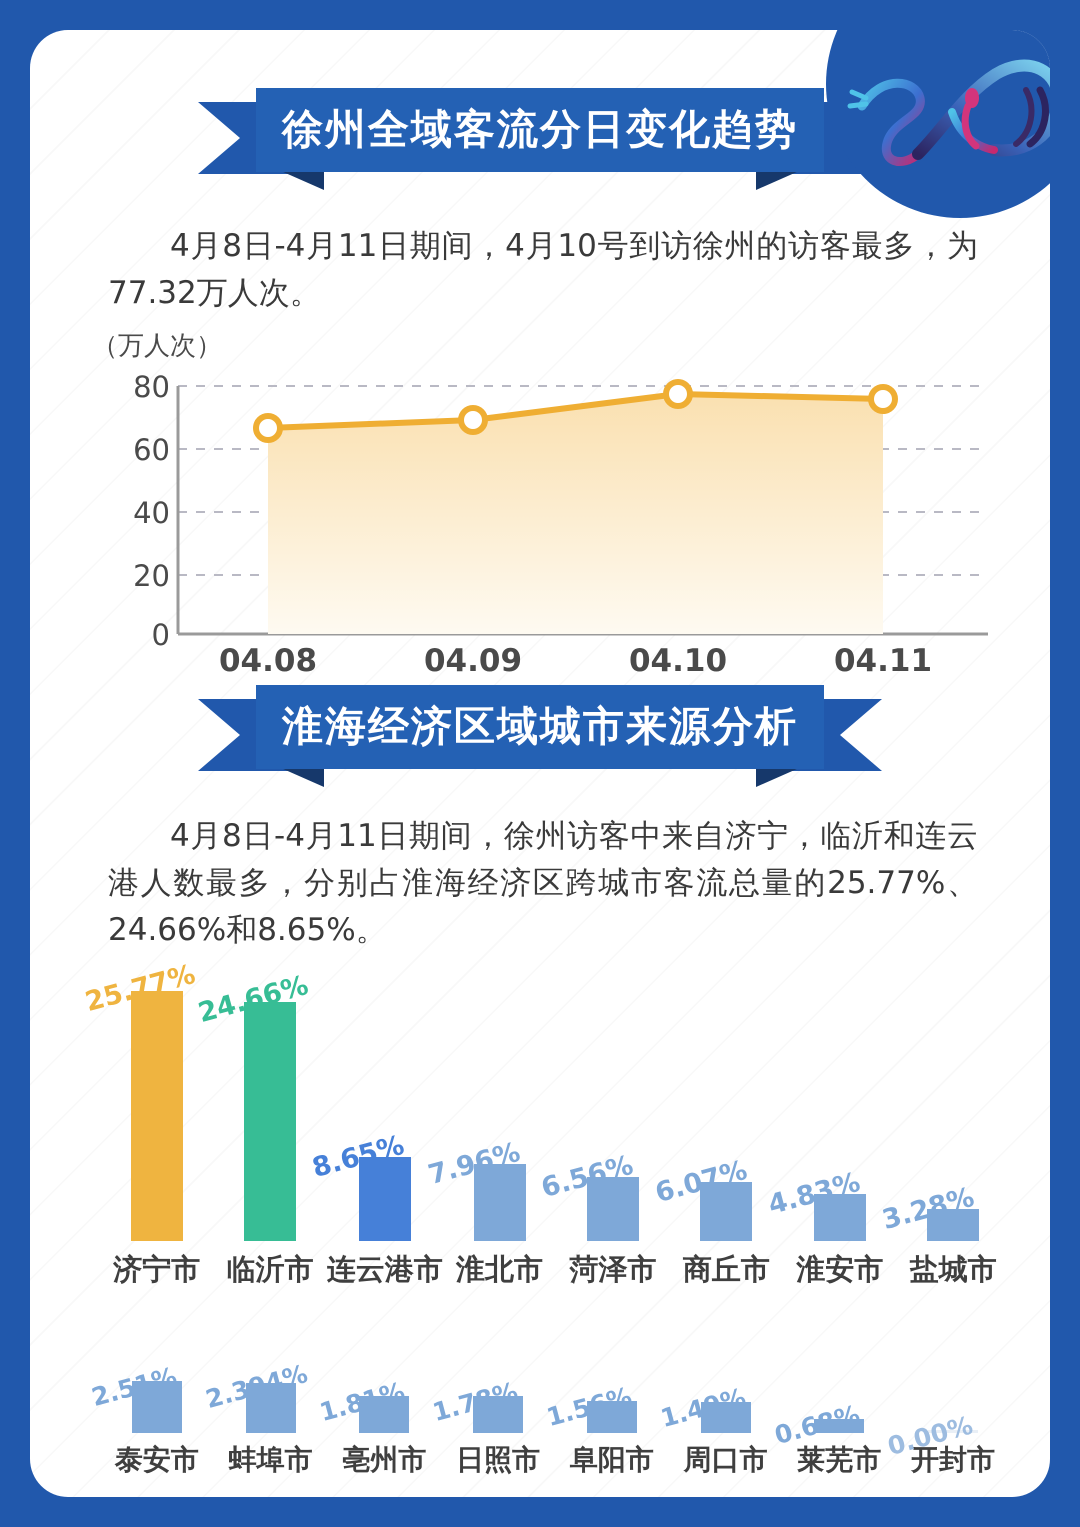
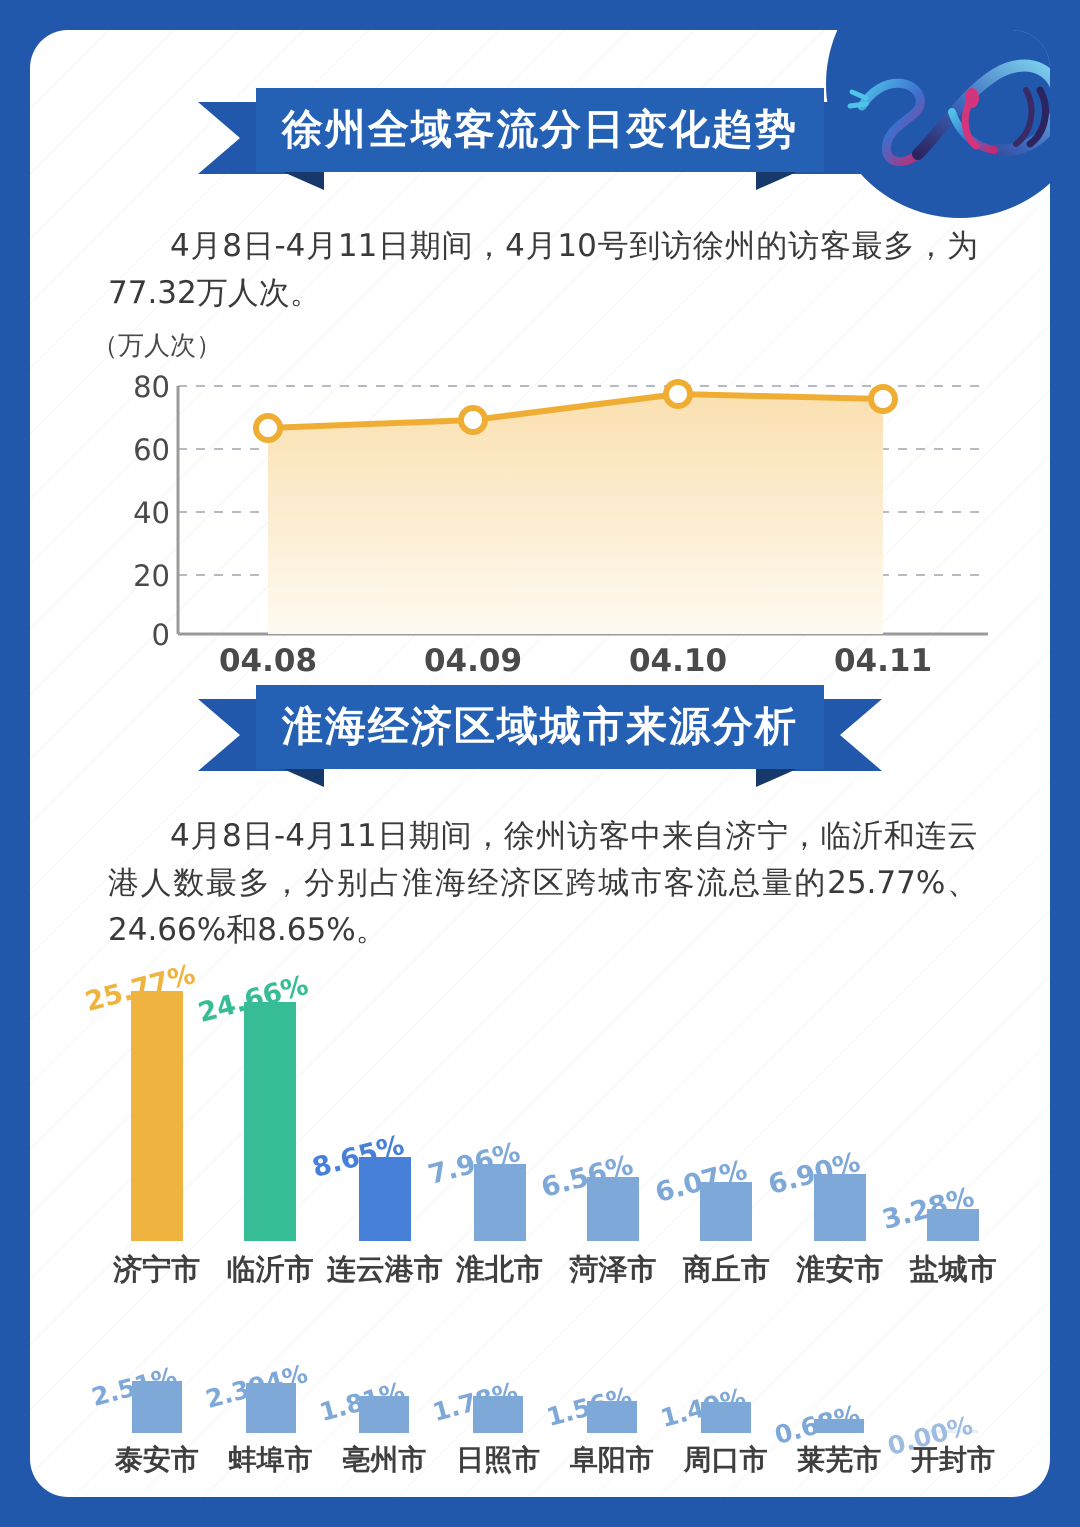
淮海经济区域城市来源分析/淮安市: 4.83% -> 6.90%
